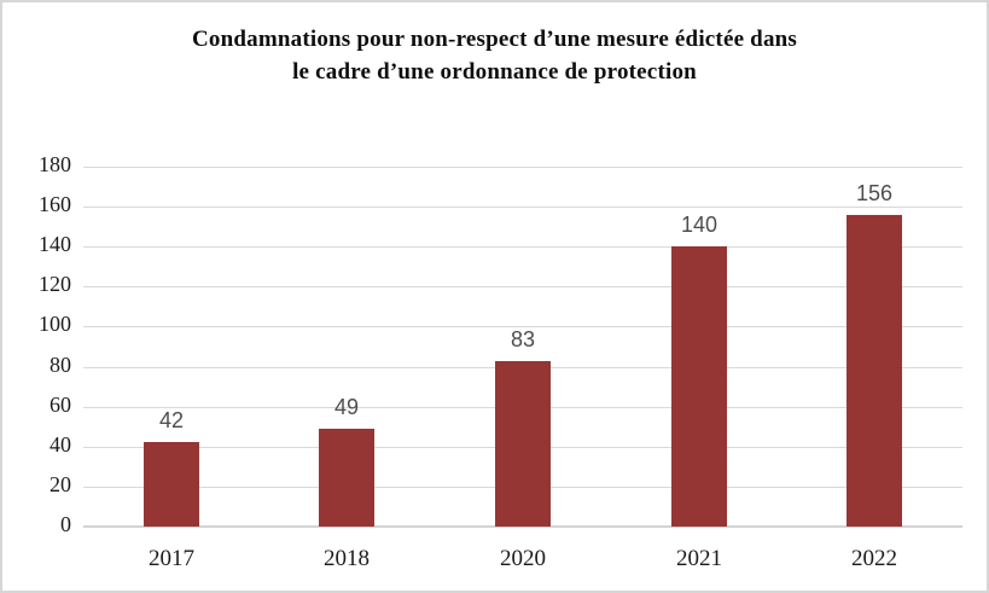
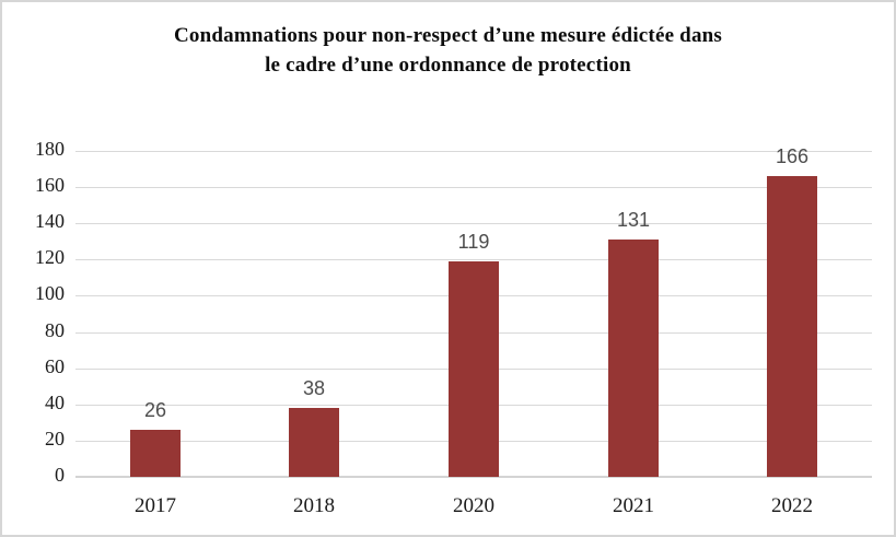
2017: 42 -> 26
2018: 49 -> 38
2020: 83 -> 119
2021: 140 -> 131
2022: 156 -> 166
